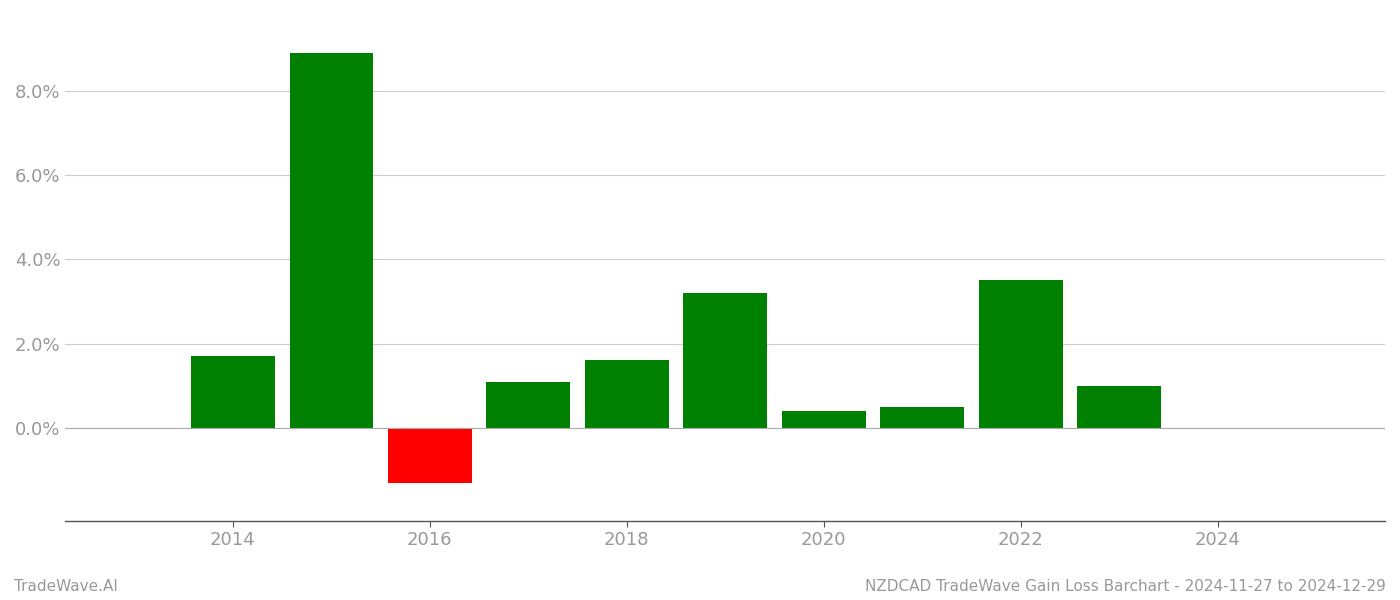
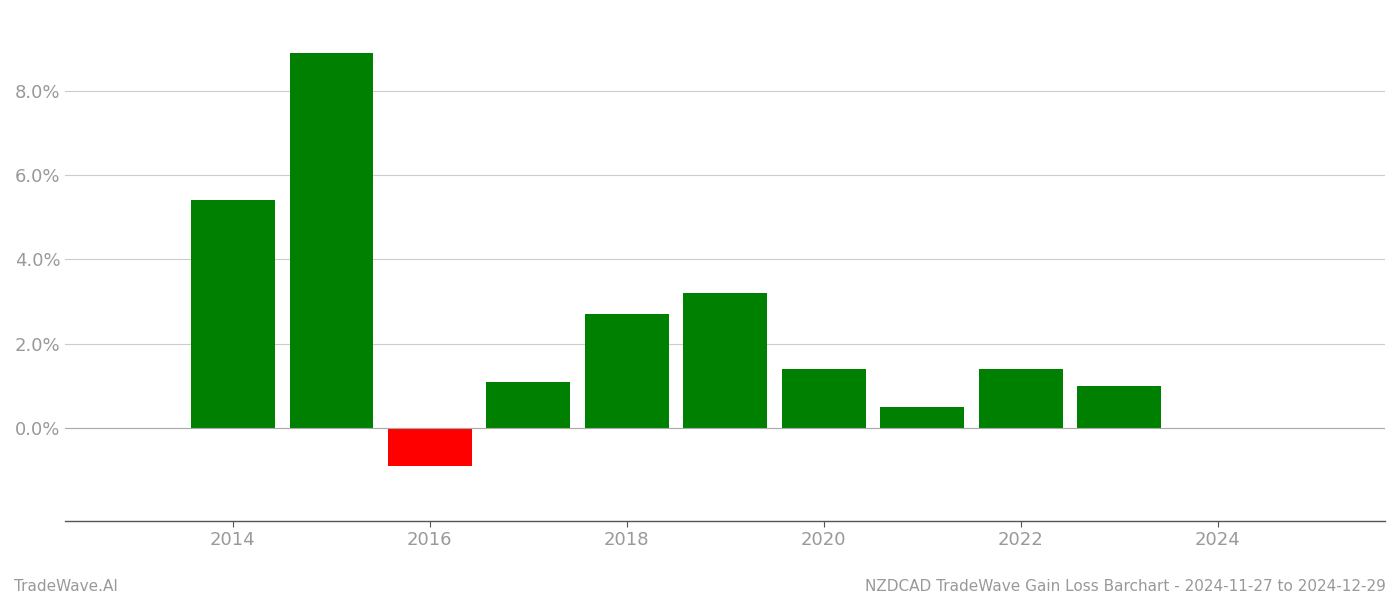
2014: 1.7% -> 5.4%
2016: -1.3% -> -0.9%
2018: 1.6% -> 2.7%
2020: 0.4% -> 1.4%
2022: 3.5% -> 1.4%
